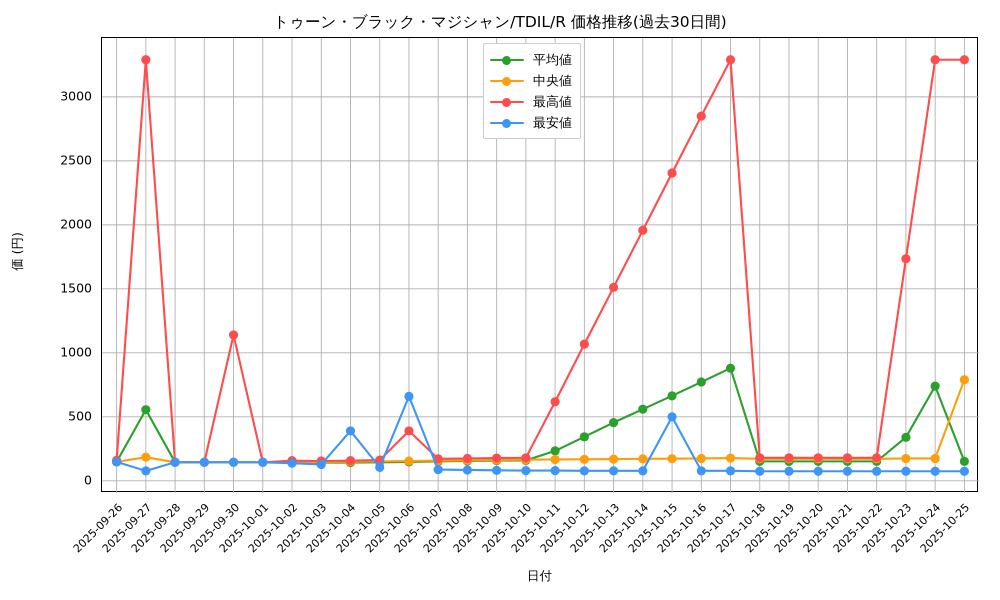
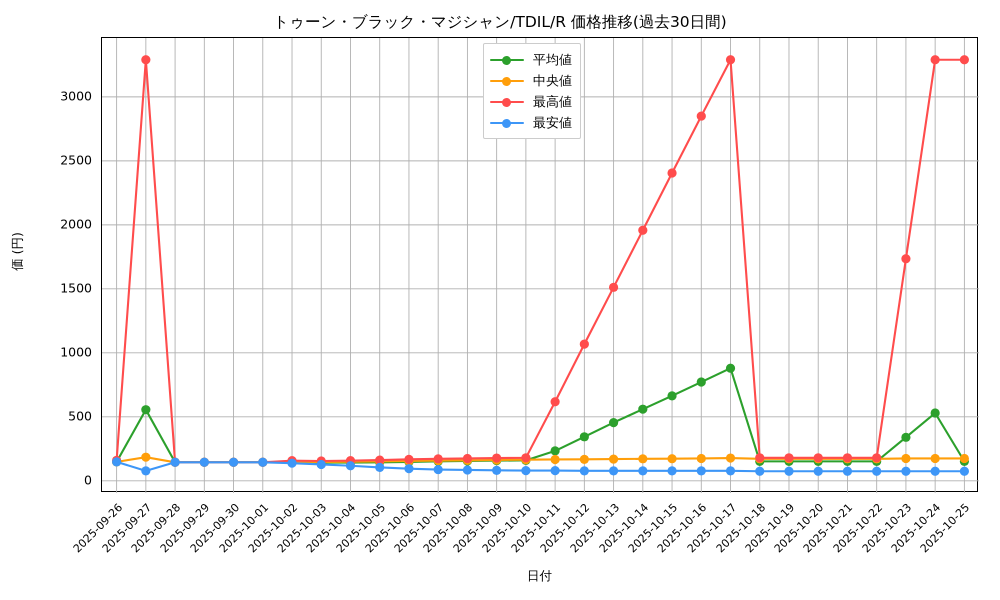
最高値/2025-09-30: 1140 -> 140
最安値/2025-10-04: 390 -> 120
最高値/2025-10-06: 390 -> 170
最安値/2025-10-06: 660 -> 100
最安値/2025-10-15: 500 -> 80
平均値/2025-10-24: 740 -> 530
中央値/2025-10-25: 790 -> 180
